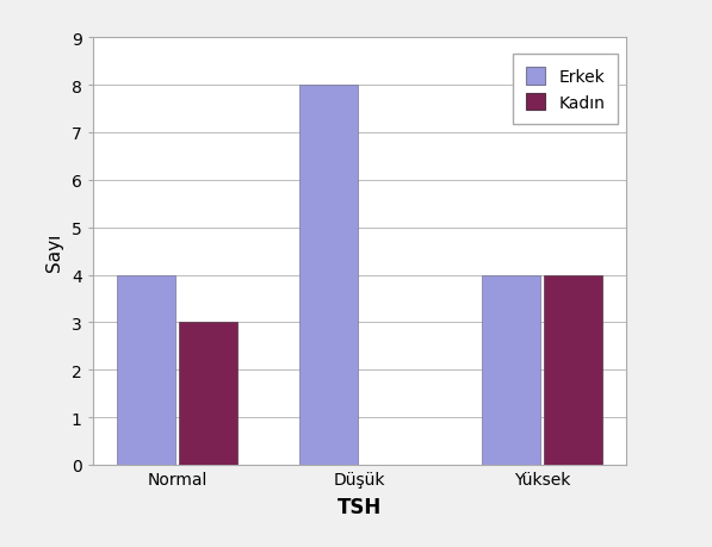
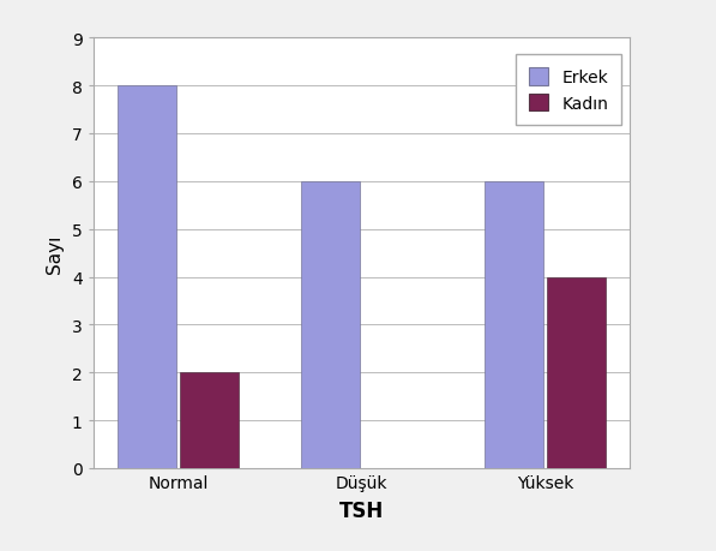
Erkek/Normal: 4 -> 8
Kadın/Normal: 3 -> 2
Erkek/Düşük: 8 -> 6
Erkek/Yüksek: 4 -> 6
